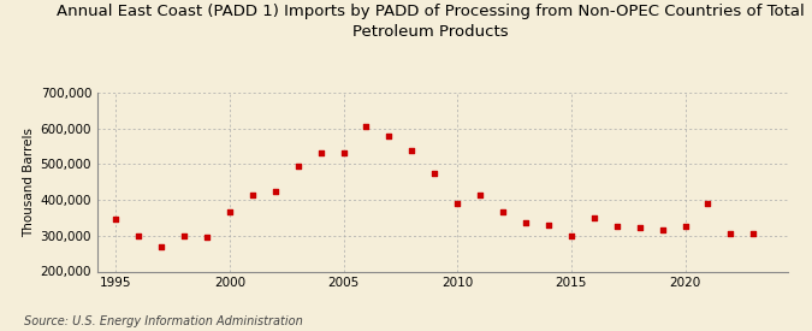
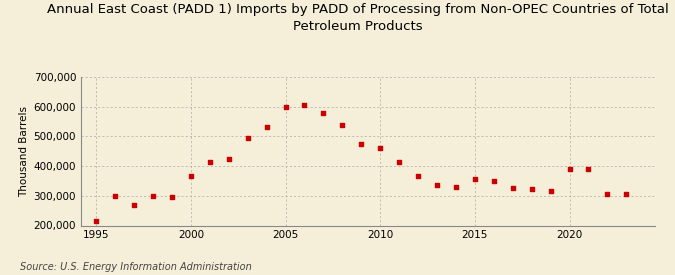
1995: 345,000 -> 215,000
2005: 530,000 -> 600,000
2010: 390,000 -> 460,000
2015: 300,000 -> 358,000
2020: 325,000 -> 390,000
